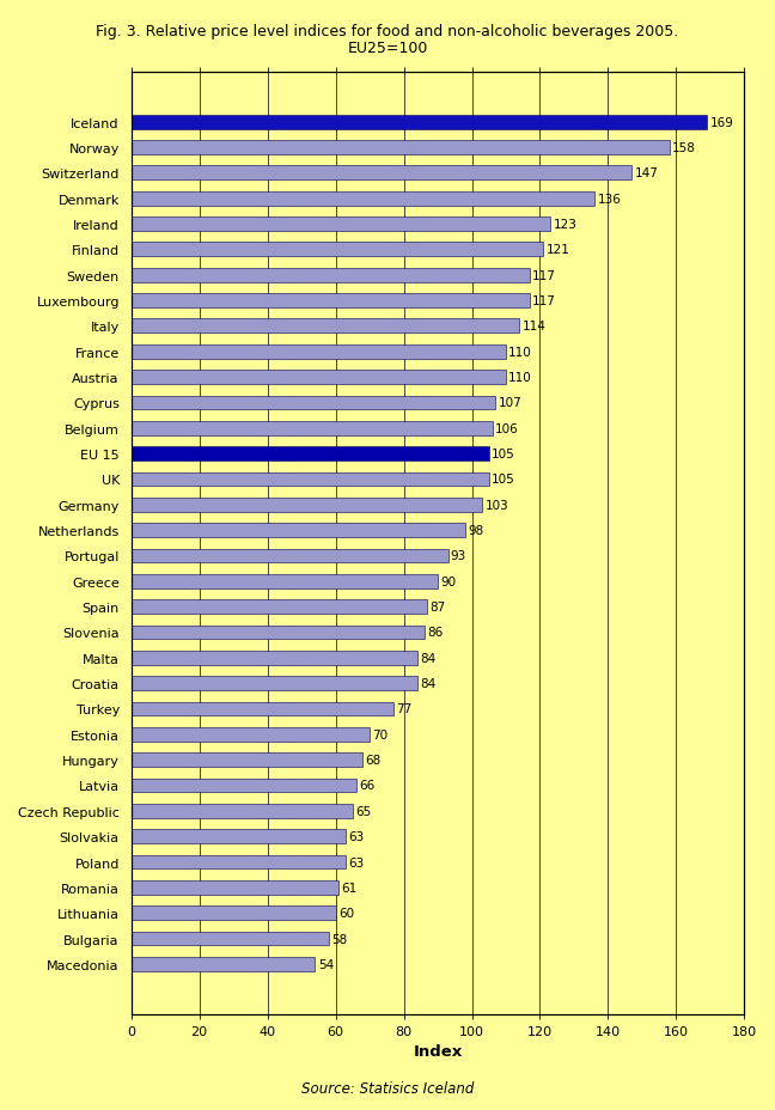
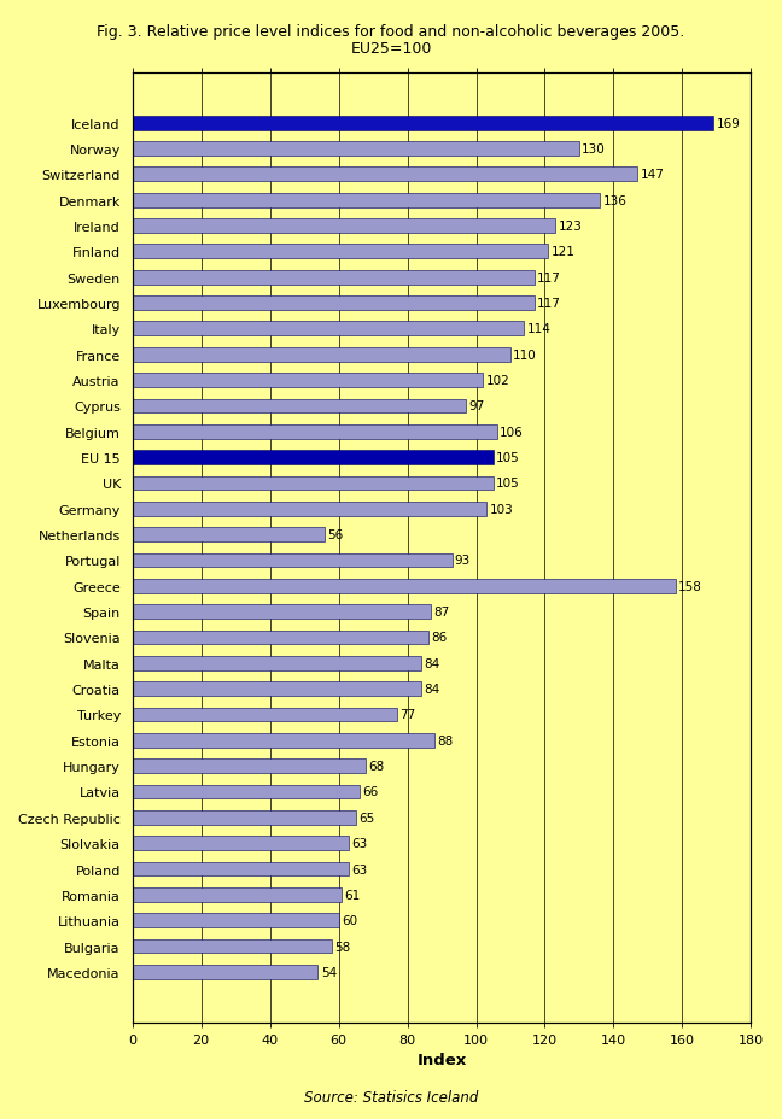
Norway: 158 -> 130
Austria: 110 -> 102
Cyprus: 107 -> 97
Netherlands: 98 -> 56
Greece: 90 -> 158
Estonia: 70 -> 88
